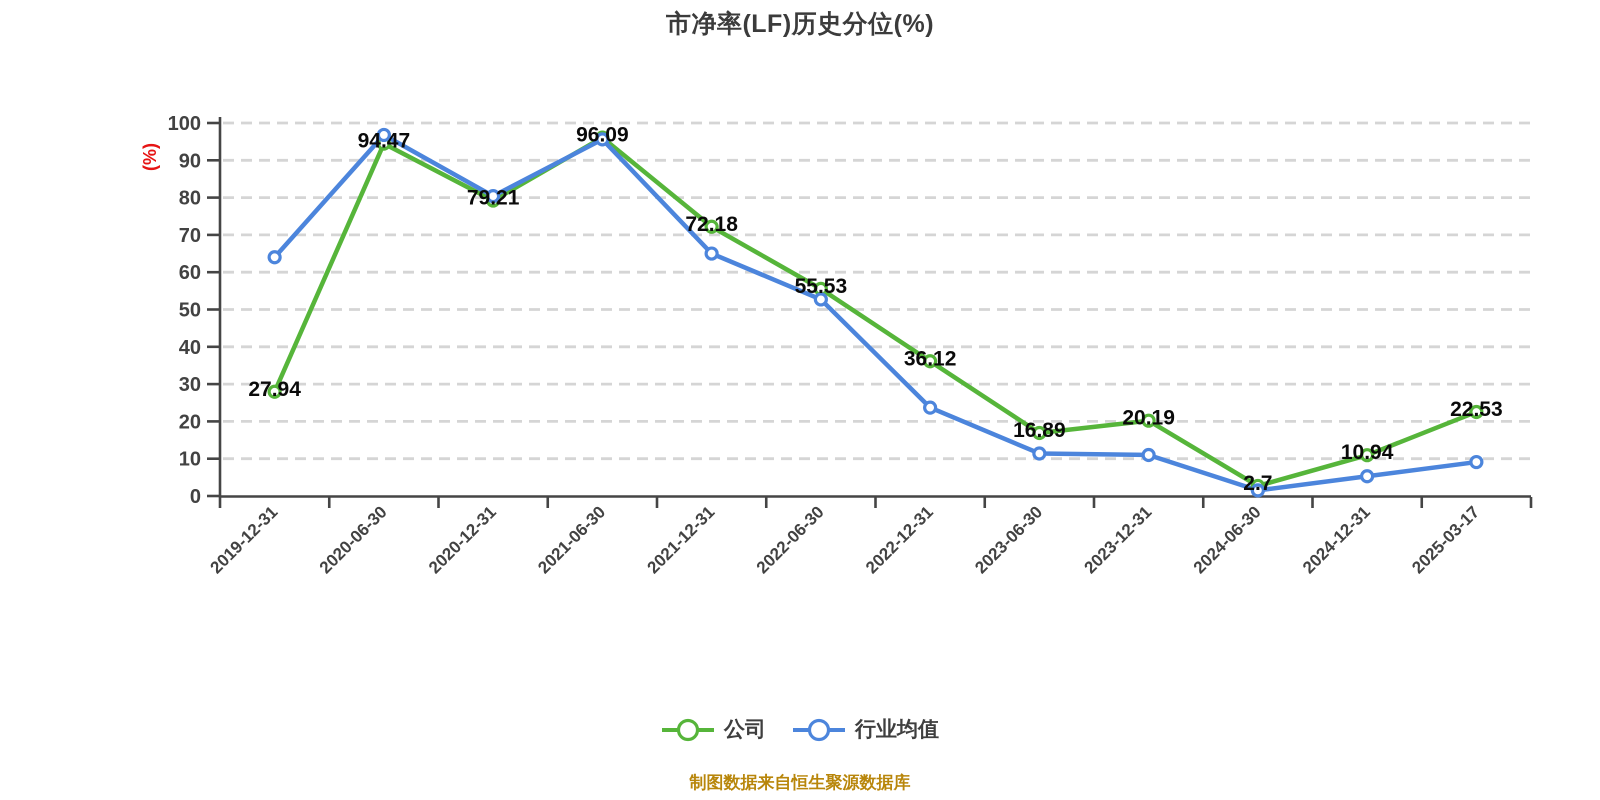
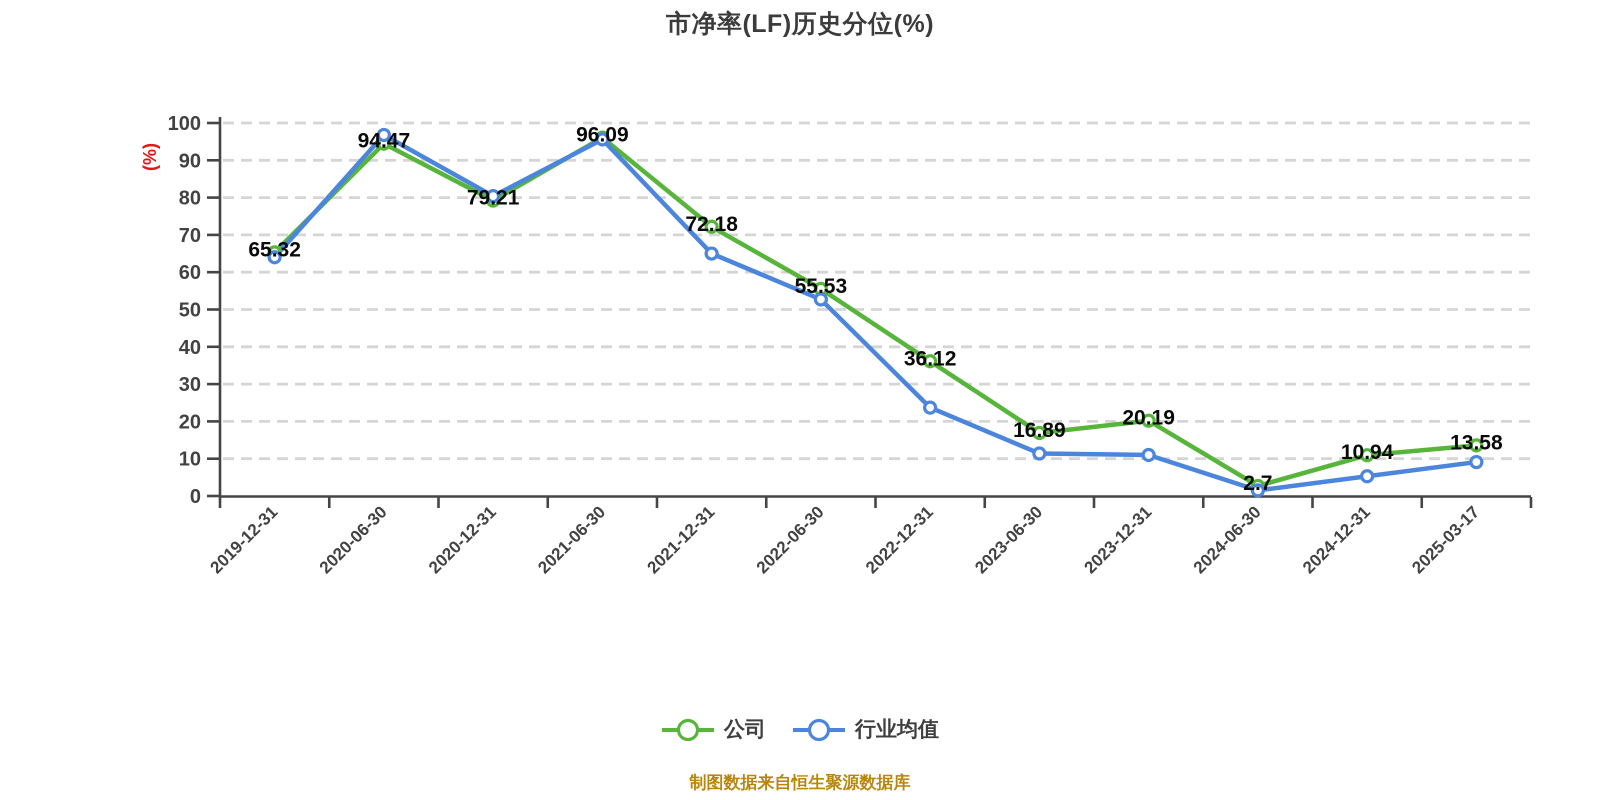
公司/2019-12-31: 27.94 -> 65.32
公司/2025-03-17: 22.53 -> 13.58
